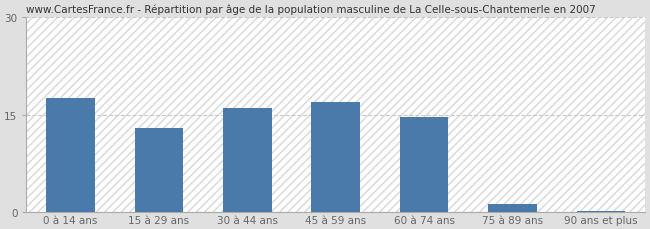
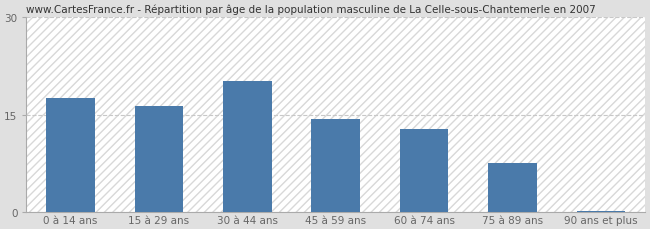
15 à 29 ans: 13.0 -> 16.4
30 à 44 ans: 16.0 -> 20.2
45 à 59 ans: 17.0 -> 14.4
60 à 74 ans: 14.7 -> 12.8
75 à 89 ans: 1.3 -> 7.6
